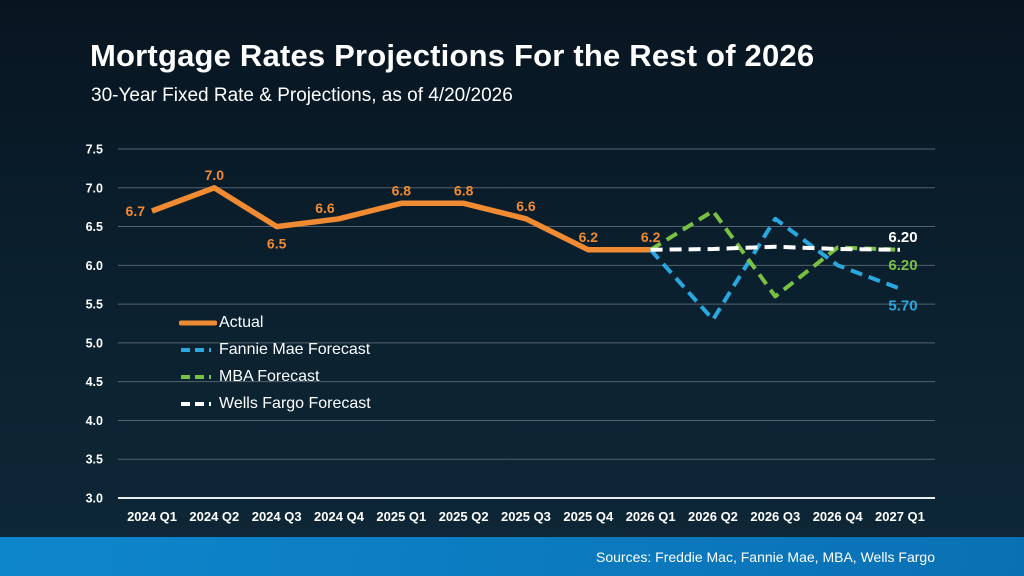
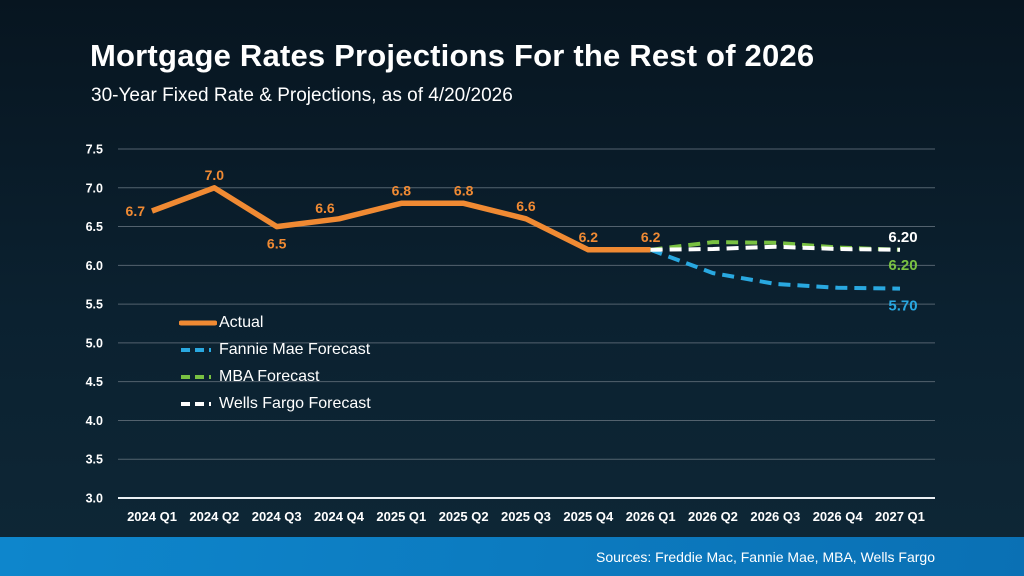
Fannie Mae Forecast/2026 Q2: 5.3 -> 5.9
MBA Forecast/2026 Q2: 6.7 -> 6.3
Fannie Mae Forecast/2026 Q3: 6.6 -> 5.8
MBA Forecast/2026 Q3: 5.6 -> 6.3
Fannie Mae Forecast/2026 Q4: 6.0 -> 5.7
